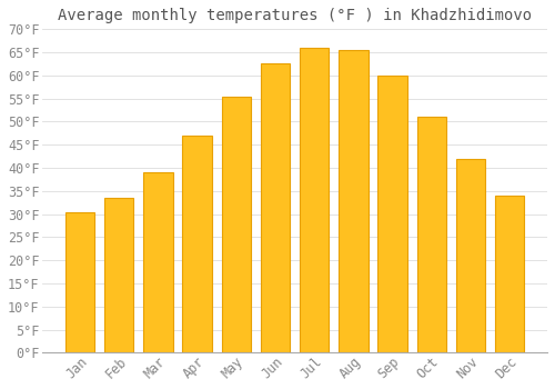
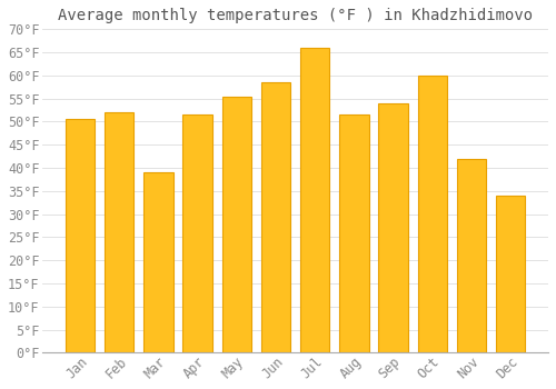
Jan: 30.5°F -> 50.5°F
Feb: 33.5°F -> 52.0°F
Apr: 47.0°F -> 51.5°F
Jun: 62.5°F -> 58.5°F
Aug: 65.5°F -> 51.5°F
Sep: 60.0°F -> 54.0°F
Oct: 51.0°F -> 60.0°F
